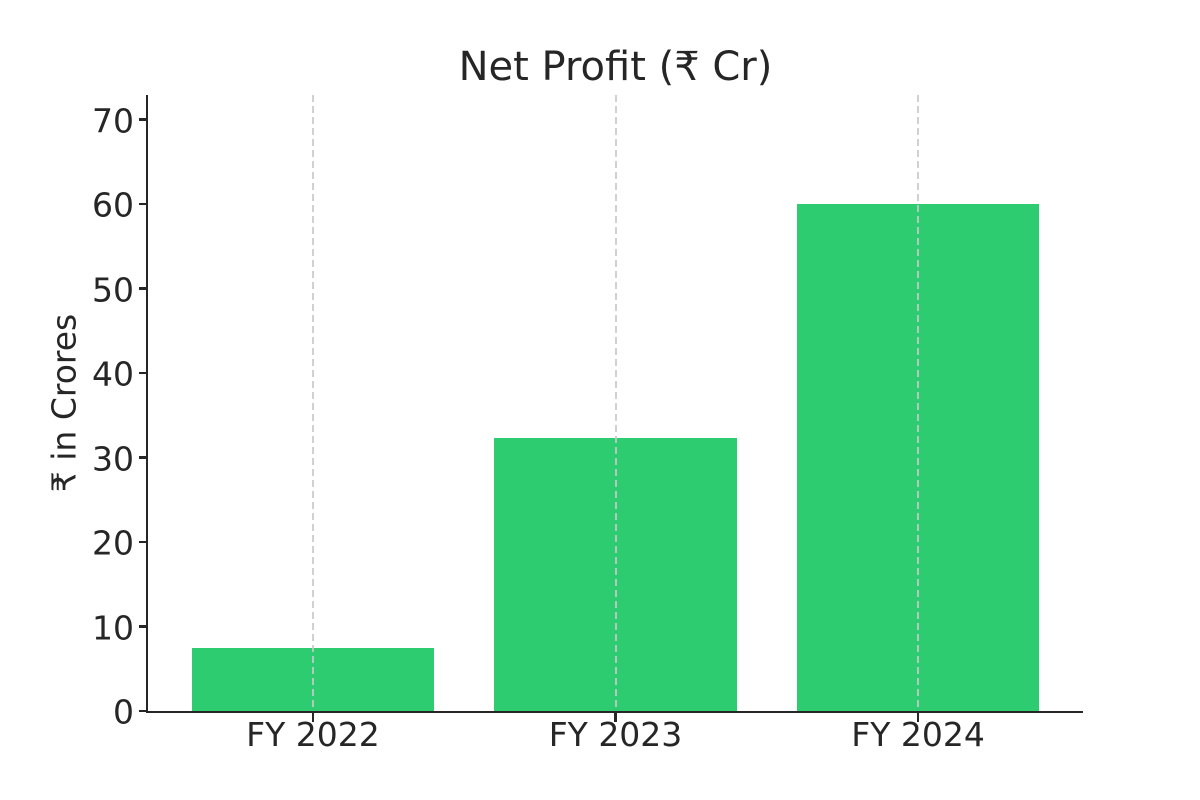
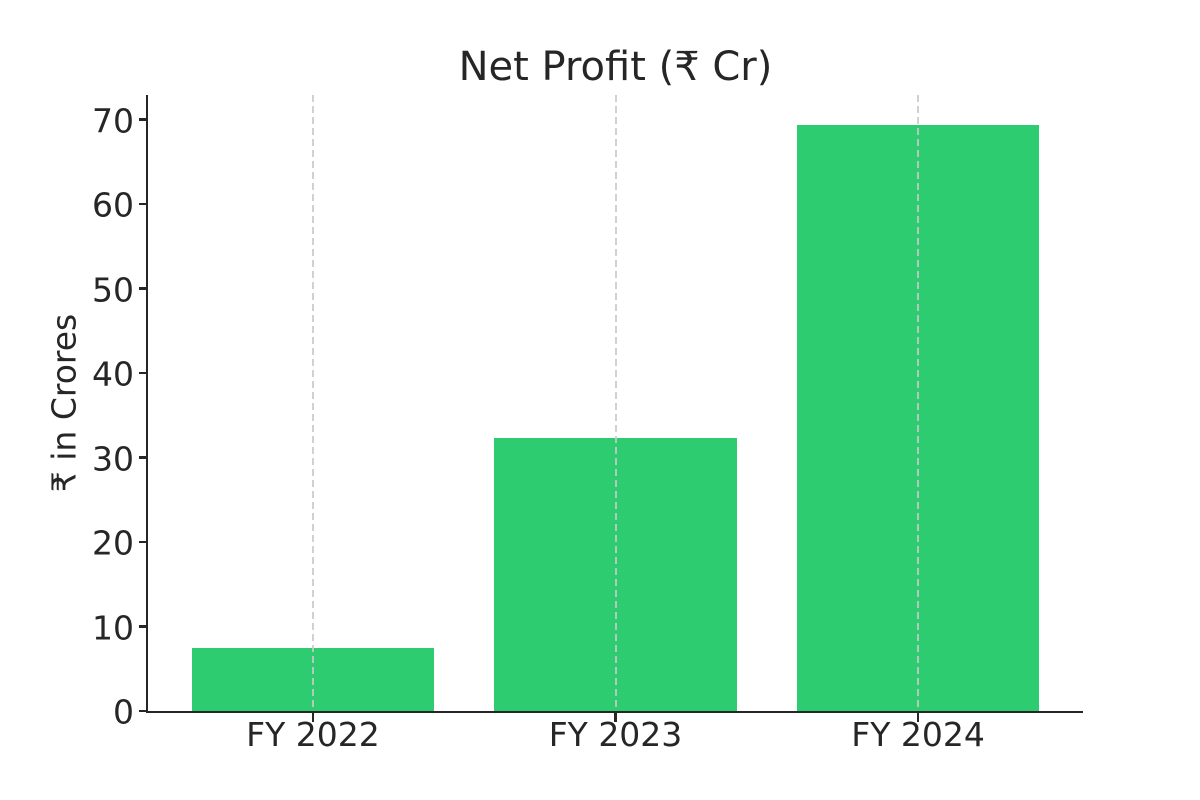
FY 2024: 60 -> 69
